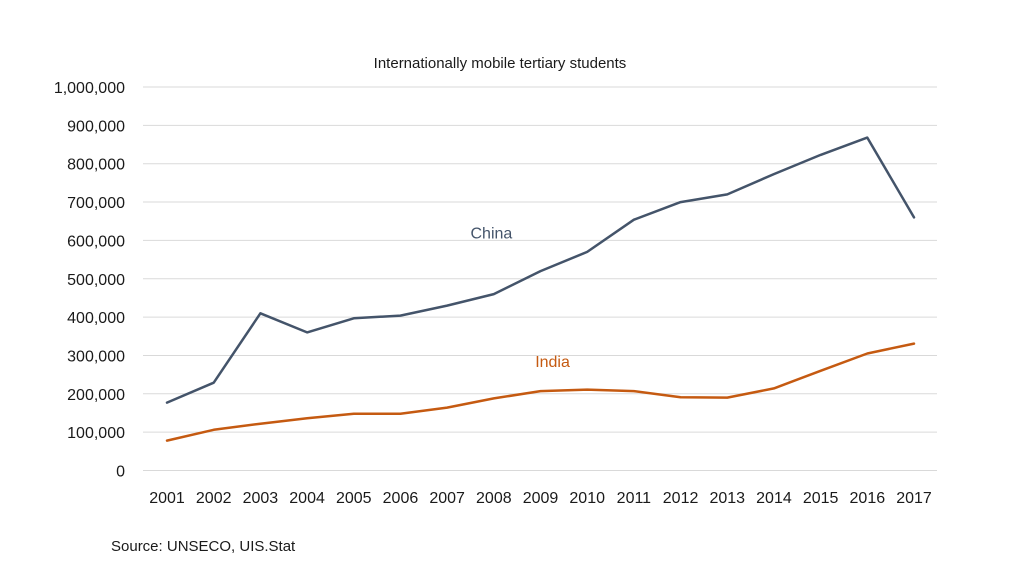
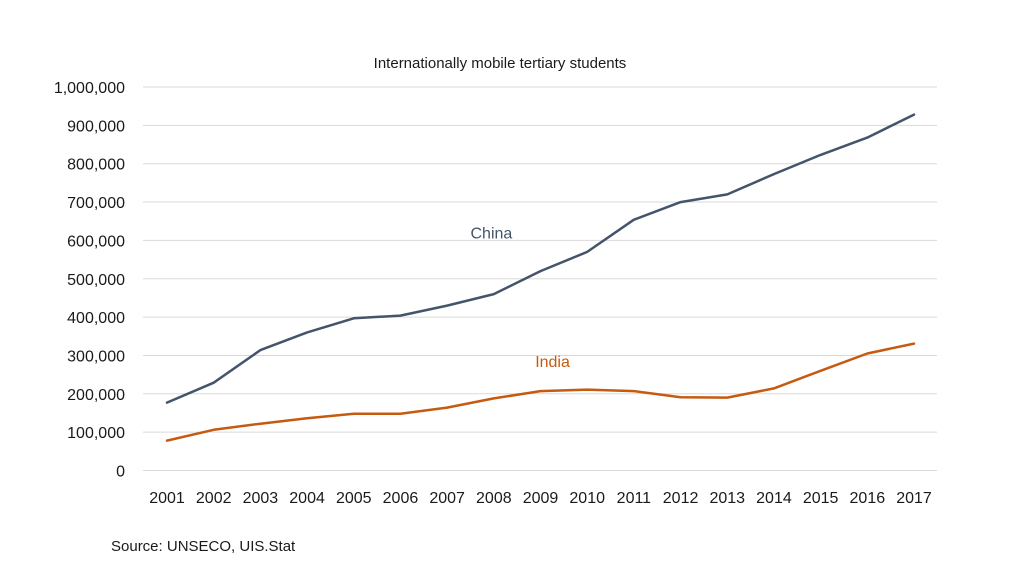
China/2003: 410000 -> 310000
China/2017: 660000 -> 930000
